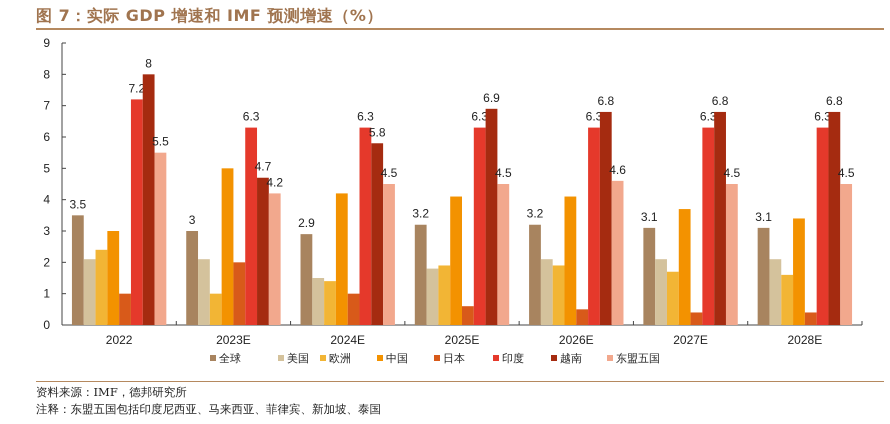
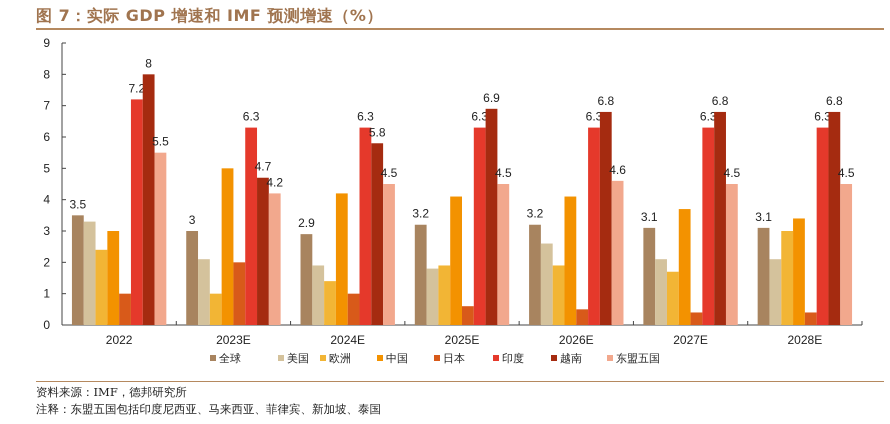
美国/2022: 2.1 -> 3.3
美国/2024E: 1.5 -> 1.9
美国/2026E: 2.1 -> 2.6
欧洲/2028E: 1.6 -> 3.0
